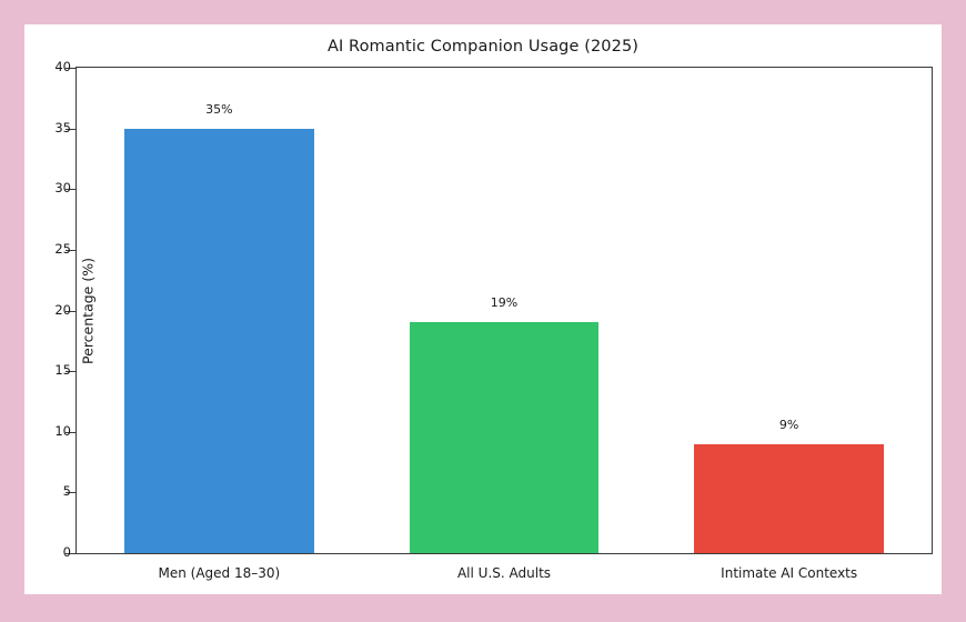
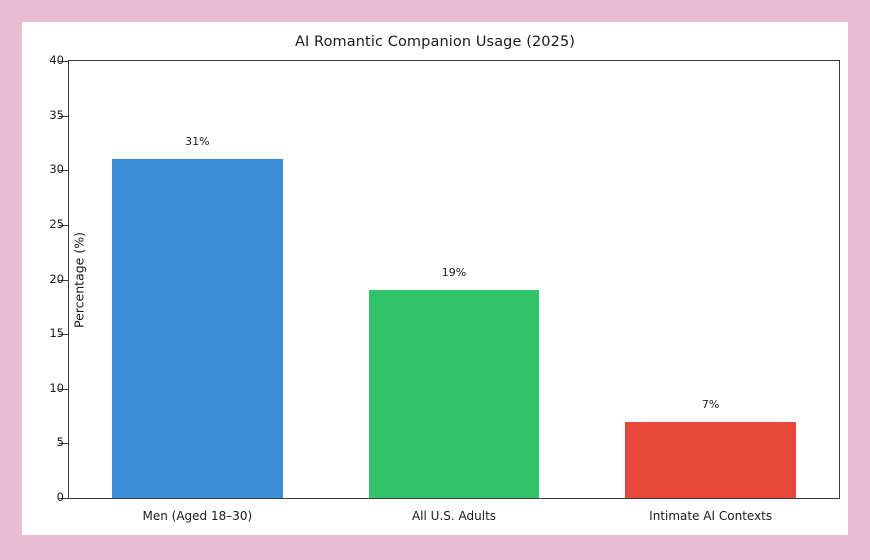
Men (Aged 18–30): 35% -> 31%
Intimate AI Contexts: 9% -> 7%
